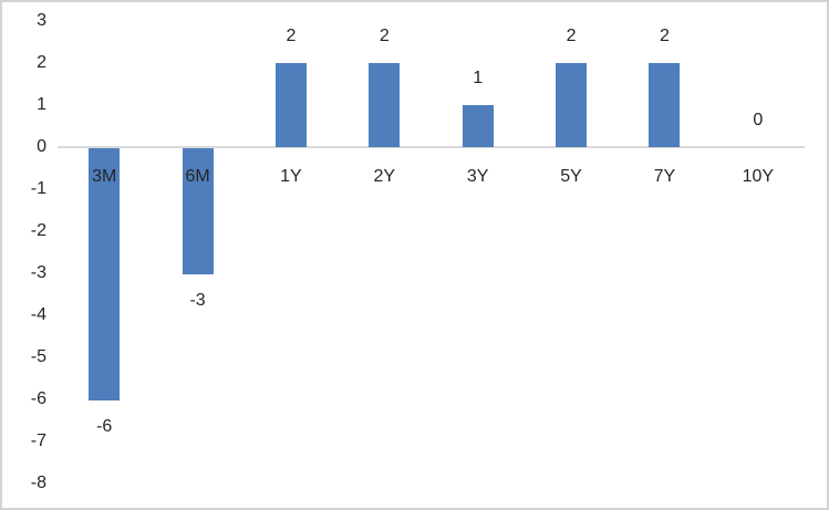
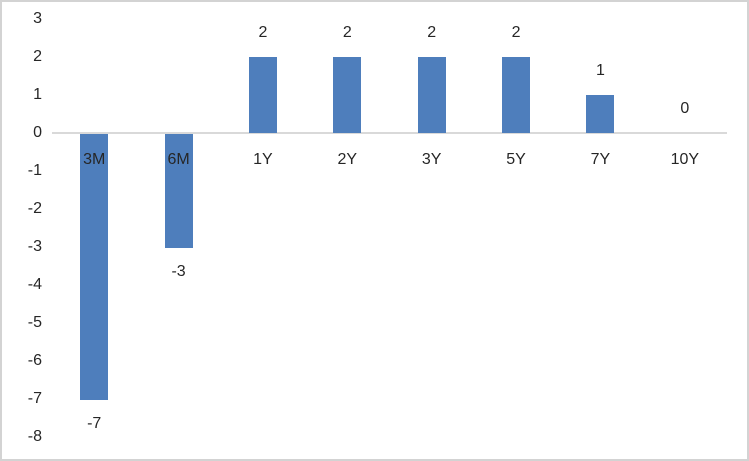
3M: -6 -> -7
3Y: 1 -> 2
7Y: 2 -> 1
